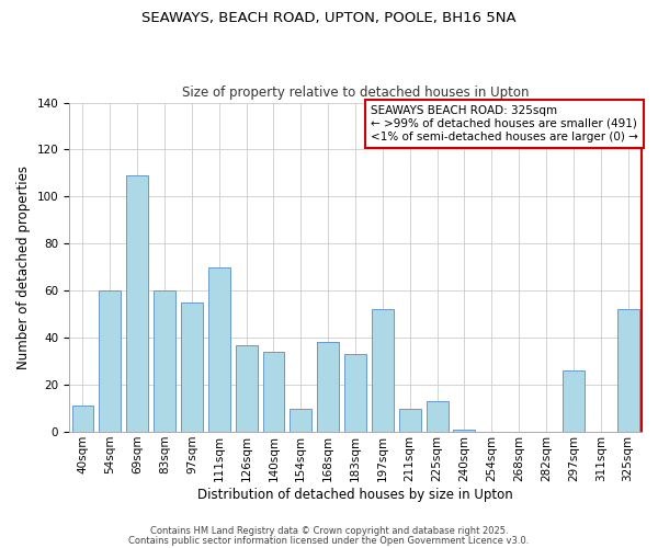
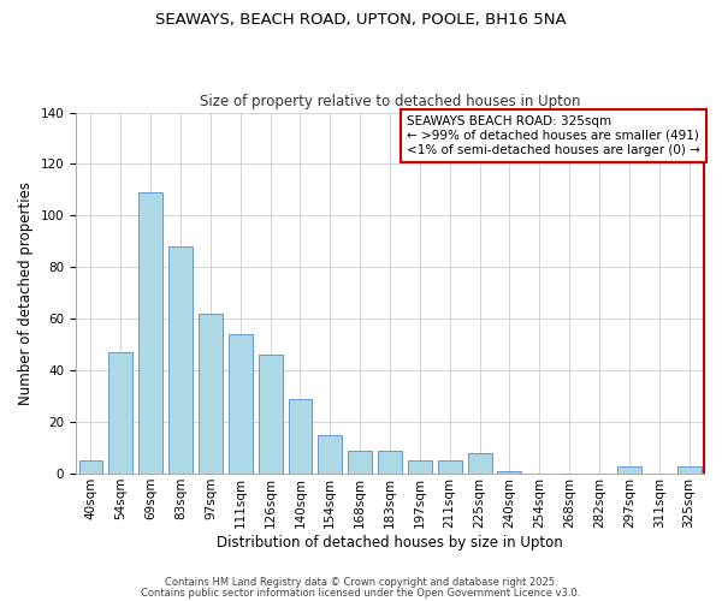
40sqm: 11 -> 5
54sqm: 60 -> 47
83sqm: 60 -> 88
97sqm: 55 -> 62
111sqm: 70 -> 54
126sqm: 37 -> 46
140sqm: 34 -> 29
154sqm: 10 -> 15
168sqm: 38 -> 9
183sqm: 33 -> 9
197sqm: 52 -> 5
211sqm: 10 -> 5
225sqm: 13 -> 8
297sqm: 26 -> 3
325sqm: 52 -> 3
